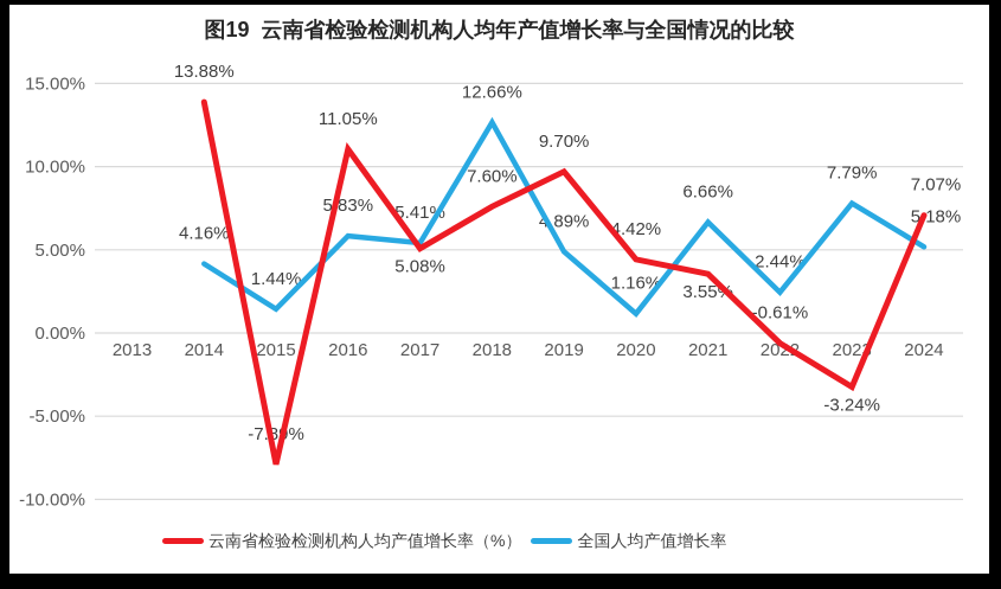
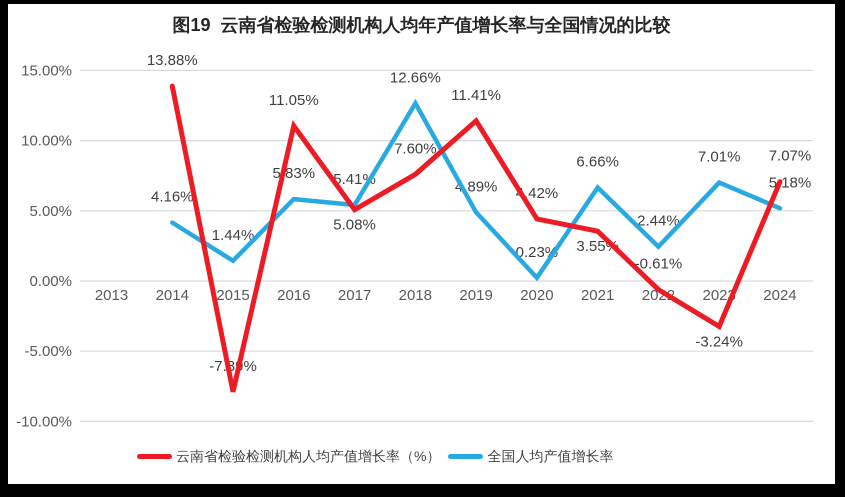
云南省检验检测机构人均产值增长率（%）/2019: 9.70% -> 11.41%
全国人均产值增长率/2020: 1.16% -> 0.23%
全国人均产值增长率/2023: 7.79% -> 7.01%
